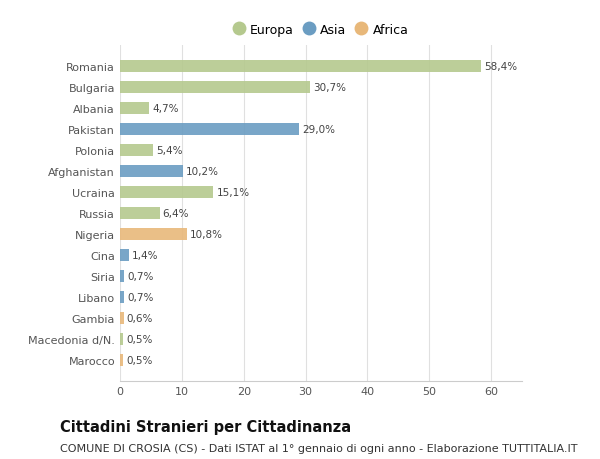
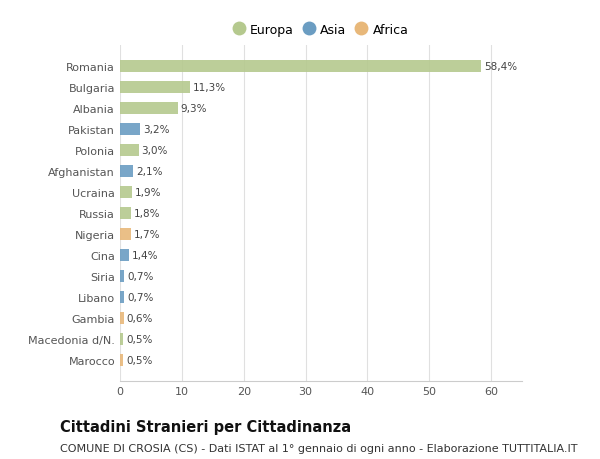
Bulgaria: 30,7% -> 11,3%
Albania: 4,7% -> 9,3%
Pakistan: 29,0% -> 3,2%
Polonia: 5,4% -> 3,0%
Afghanistan: 10,2% -> 2,1%
Ucraina: 15,1% -> 1,9%
Russia: 6,4% -> 1,8%
Nigeria: 10,8% -> 1,7%
